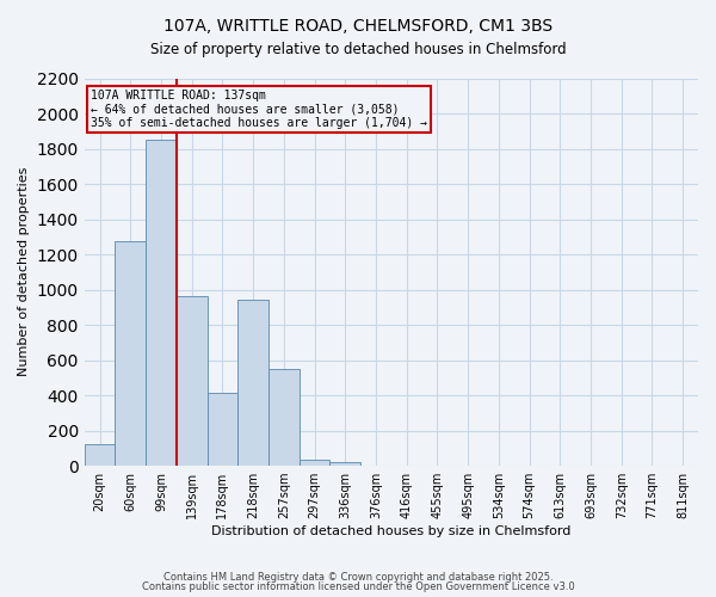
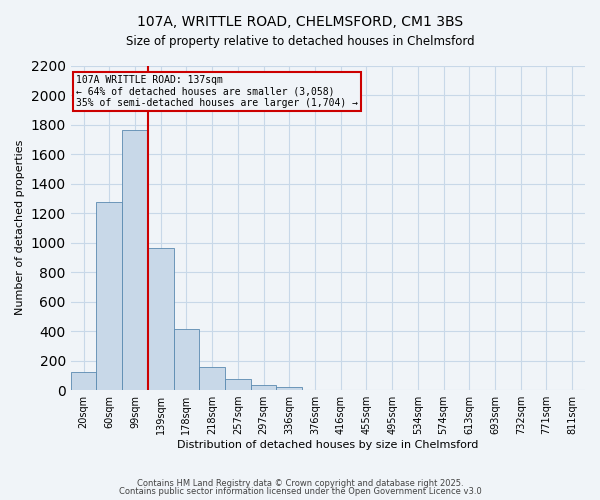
99sqm: 1850 -> 1760
218sqm: 940 -> 160
257sqm: 550 -> 80
